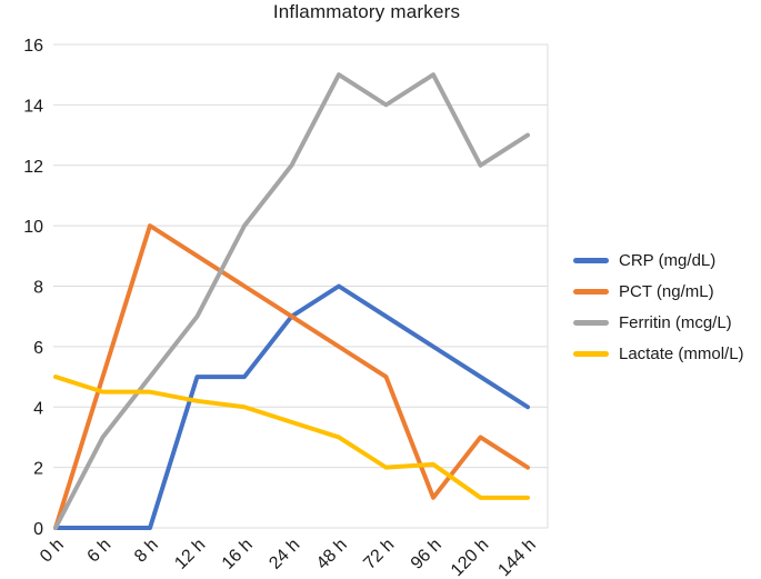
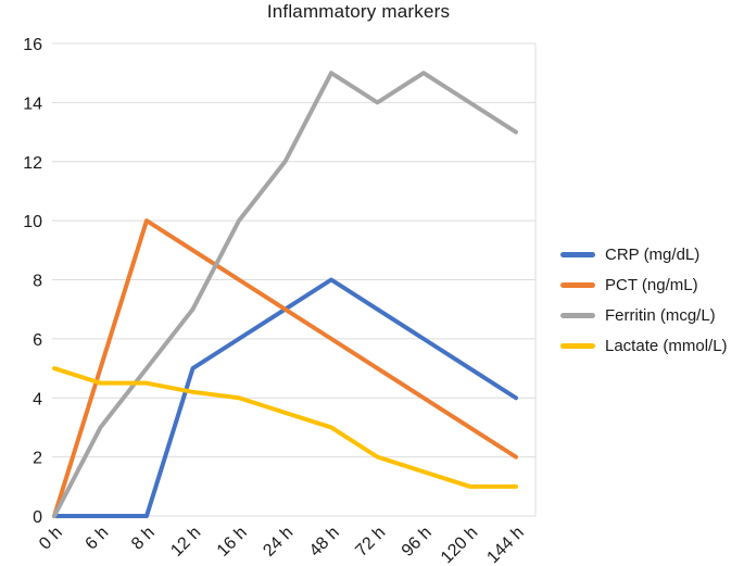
CRP (mg/dL)/16 h: 5 -> 6
PCT (ng/mL)/96 h: 1 -> 4
Lactate (mmol/L)/96 h: 2.1 -> 1.5
Ferritin (mcg/L)/120 h: 12 -> 14
